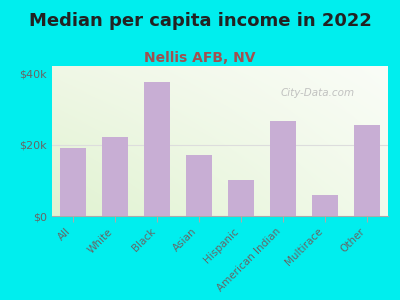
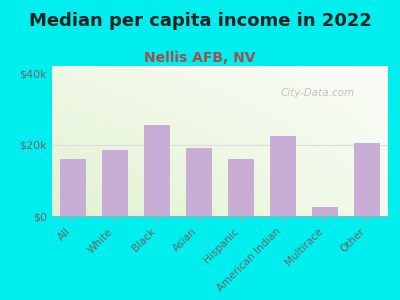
All: $19.0k -> $16.0k
White: $22.0k -> $18.5k
Black: $37.5k -> $25.5k
Asian: $17.0k -> $19.0k
Hispanic: $10.0k -> $16.0k
American Indian: $26.5k -> $22.5k
Multirace: $6.0k -> $2.5k
Other: $25.5k -> $20.5k
